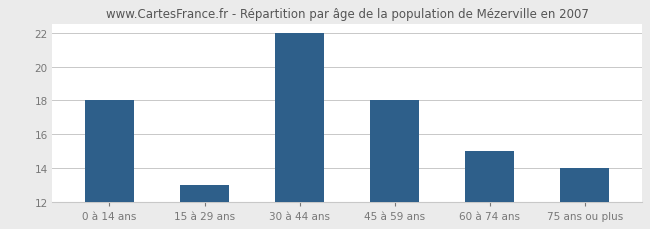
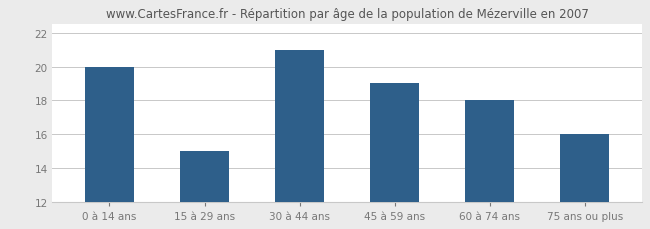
0 à 14 ans: 18 -> 20
15 à 29 ans: 13 -> 15
30 à 44 ans: 22 -> 21
45 à 59 ans: 18 -> 19
60 à 74 ans: 15 -> 18
75 ans ou plus: 14 -> 16
